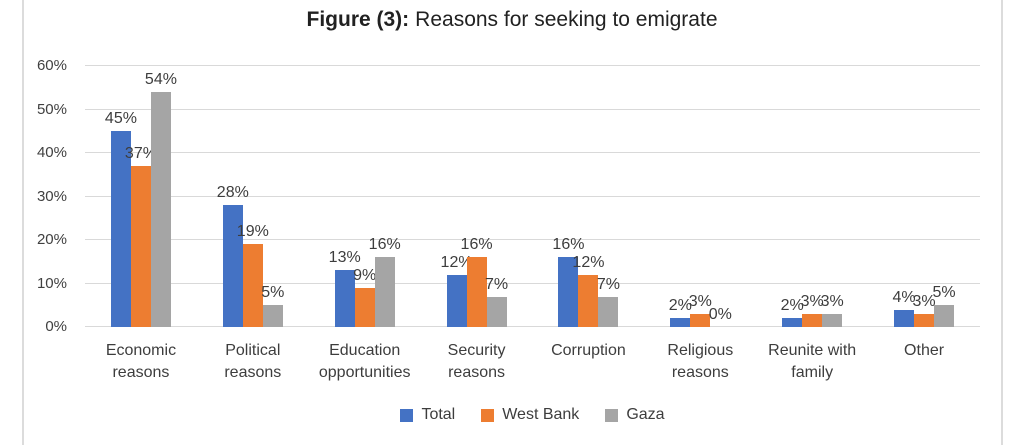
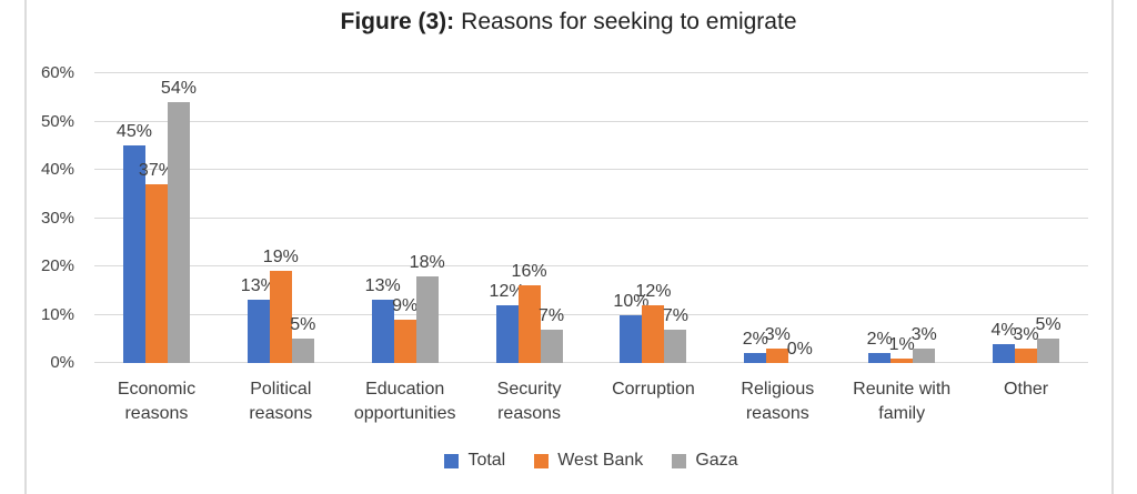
Total/Political reasons: 28% -> 13%
Gaza/Education opportunities: 16% -> 18%
Total/Corruption: 16% -> 10%
West Bank/Reunite with family: 3% -> 1%
